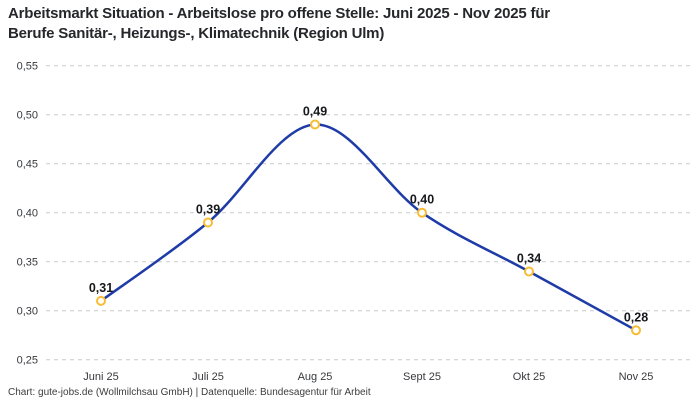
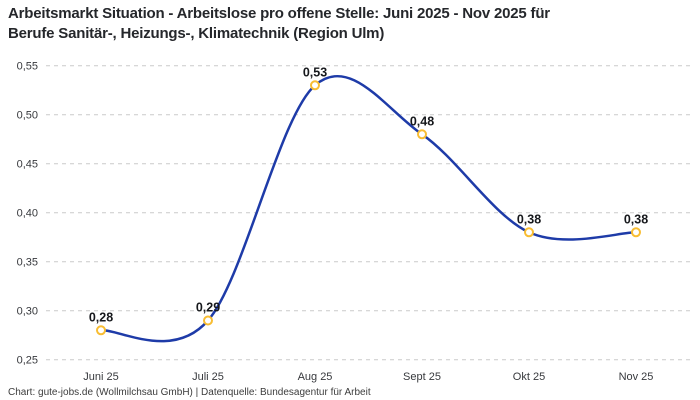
Juni 25: 0,31 -> 0,28
Juli 25: 0,39 -> 0,29
Aug 25: 0,49 -> 0,53
Sept 25: 0,40 -> 0,48
Okt 25: 0,34 -> 0,38
Nov 25: 0,28 -> 0,38
